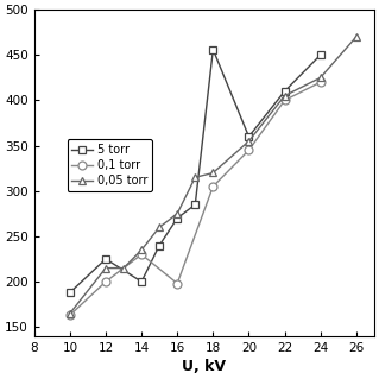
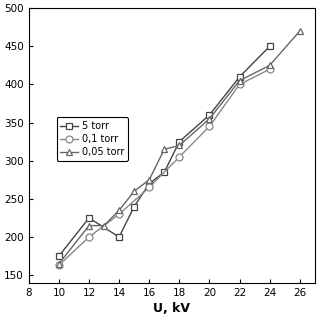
5 torr/10: 188 -> 175
0,1 torr/16: 198 -> 265
5 torr/18: 456 -> 325
